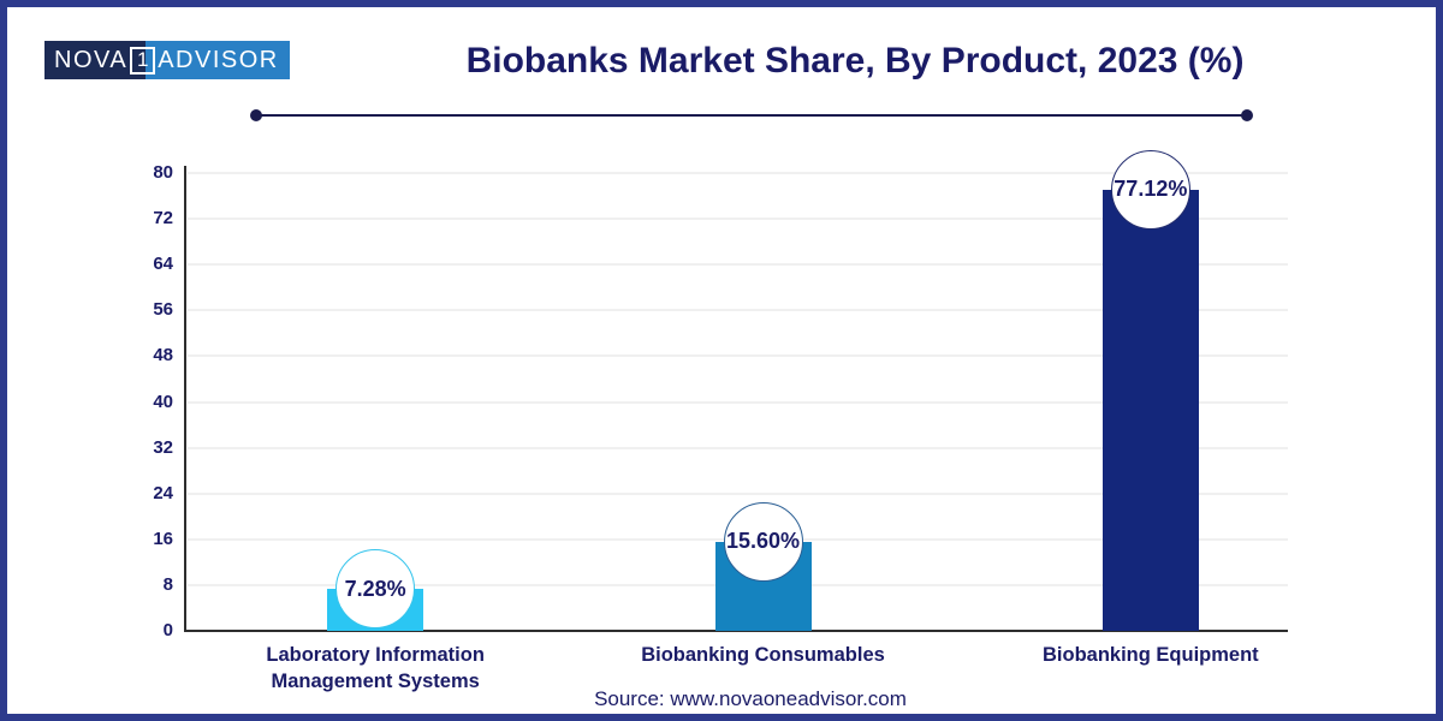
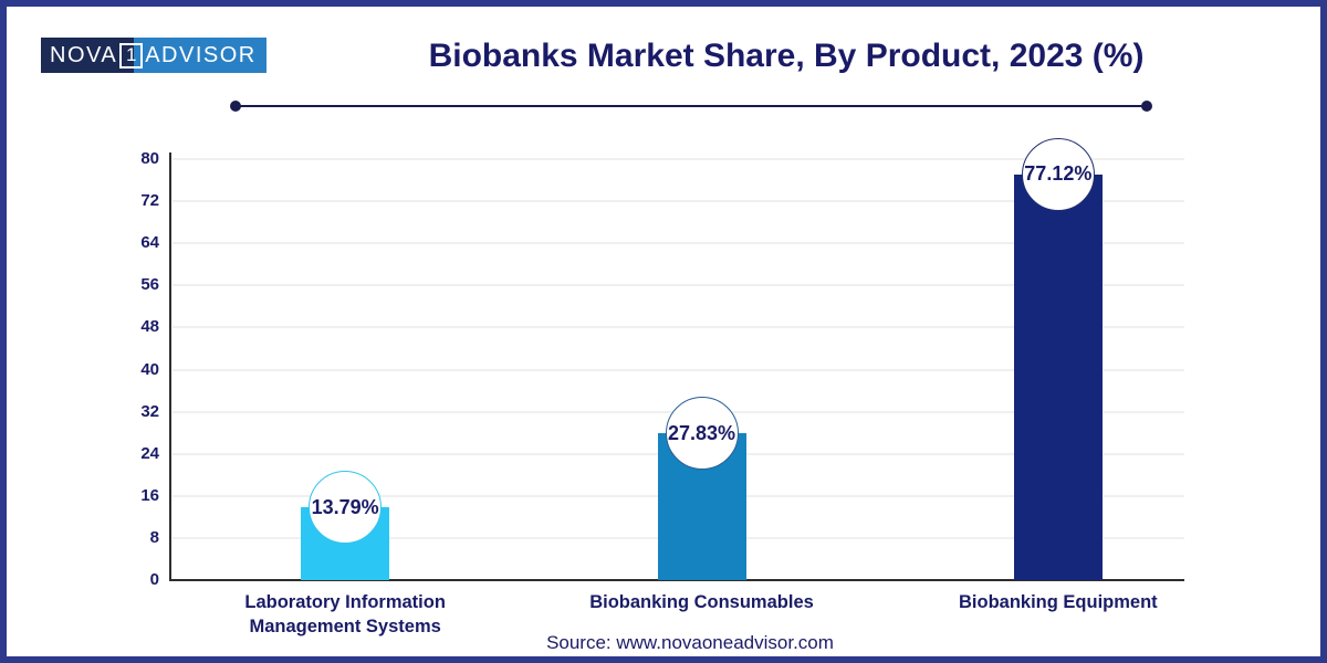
Laboratory Information Management Systems: 7.28% -> 13.79%
Biobanking Consumables: 15.60% -> 27.83%
